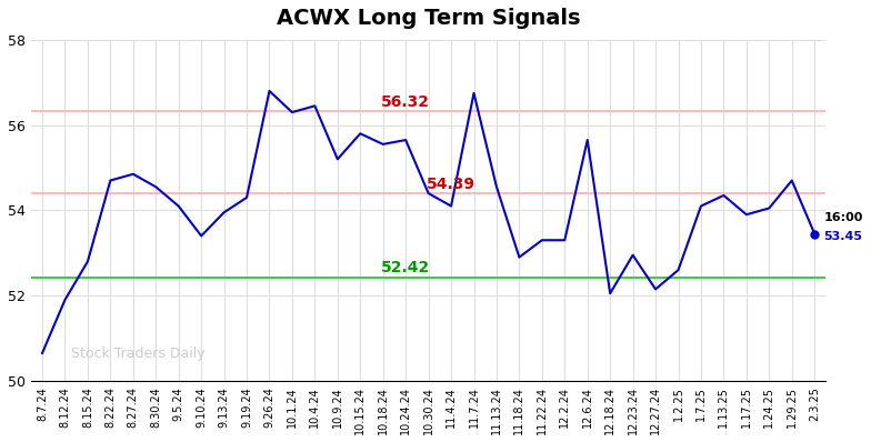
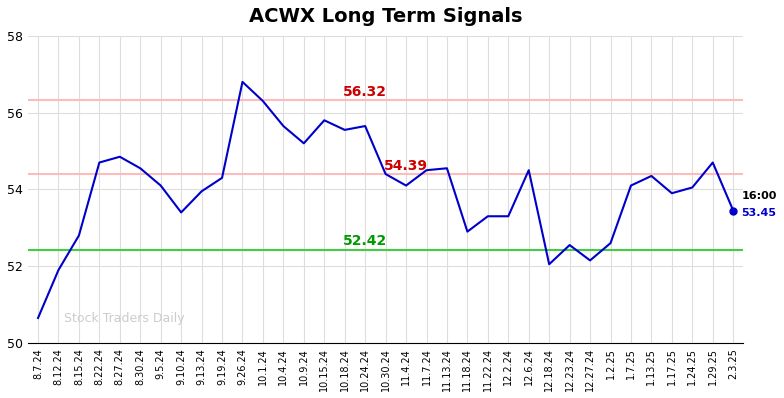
10.4.24: 56.45 -> 55.65
11.7.24: 56.75 -> 54.50
12.6.24: 55.65 -> 54.50
12.23.24: 52.95 -> 52.55
